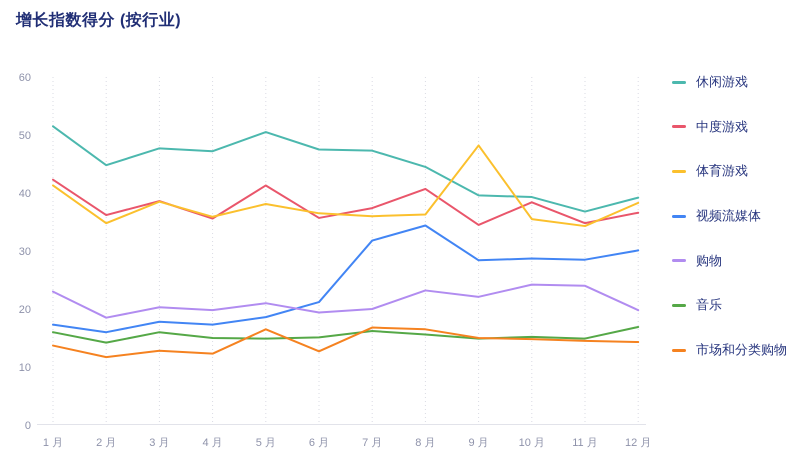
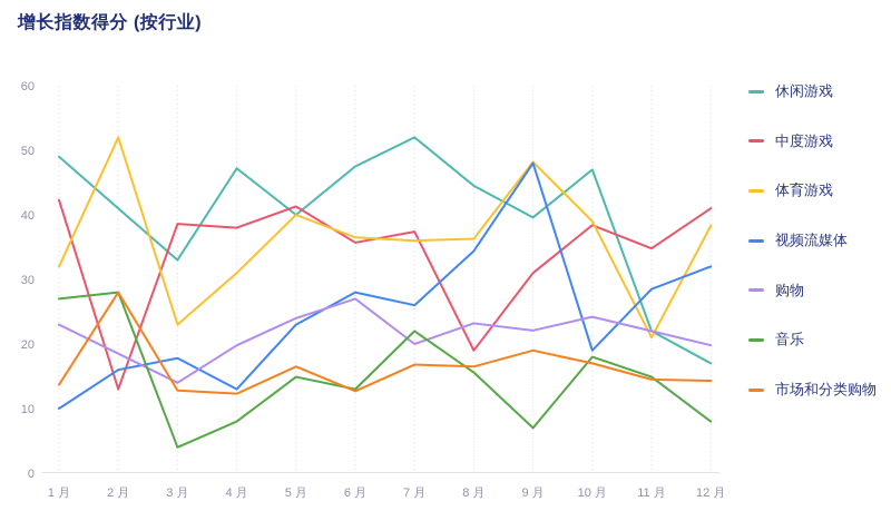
休闲游戏/1 月: 52 -> 49
体育游戏/1 月: 41 -> 32
视频流媒体/1 月: 17 -> 10
音乐/1 月: 16 -> 27
休闲游戏/2 月: 45 -> 41
中度游戏/2 月: 36 -> 13
体育游戏/2 月: 35 -> 52
音乐/2 月: 14 -> 28
市场和分类购物/2 月: 12 -> 28
休闲游戏/3 月: 48 -> 33
体育游戏/3 月: 38 -> 23
购物/3 月: 20 -> 14
音乐/3 月: 16 -> 4
中度游戏/4 月: 36 -> 38
体育游戏/4 月: 36 -> 31
视频流媒体/4 月: 17 -> 13
音乐/4 月: 15 -> 8
休闲游戏/5 月: 50 -> 40
体育游戏/5 月: 38 -> 40
视频流媒体/5 月: 19 -> 23
购物/5 月: 21 -> 24
视频流媒体/6 月: 21 -> 28
购物/6 月: 19 -> 27
音乐/6 月: 15 -> 13
休闲游戏/7 月: 47 -> 52
视频流媒体/7 月: 32 -> 26
音乐/7 月: 16 -> 22
中度游戏/8 月: 41 -> 19
中度游戏/9 月: 34 -> 31
视频流媒体/9 月: 28 -> 48
音乐/9 月: 15 -> 7
市场和分类购物/9 月: 15 -> 19
休闲游戏/10 月: 39 -> 47
体育游戏/10 月: 36 -> 39
视频流媒体/10 月: 29 -> 19
音乐/10 月: 15 -> 18
市场和分类购物/10 月: 15 -> 17
休闲游戏/11 月: 37 -> 22
体育游戏/11 月: 34 -> 21
购物/11 月: 24 -> 22
休闲游戏/12 月: 39 -> 17
中度游戏/12 月: 37 -> 41
视频流媒体/12 月: 30 -> 32
音乐/12 月: 17 -> 8
